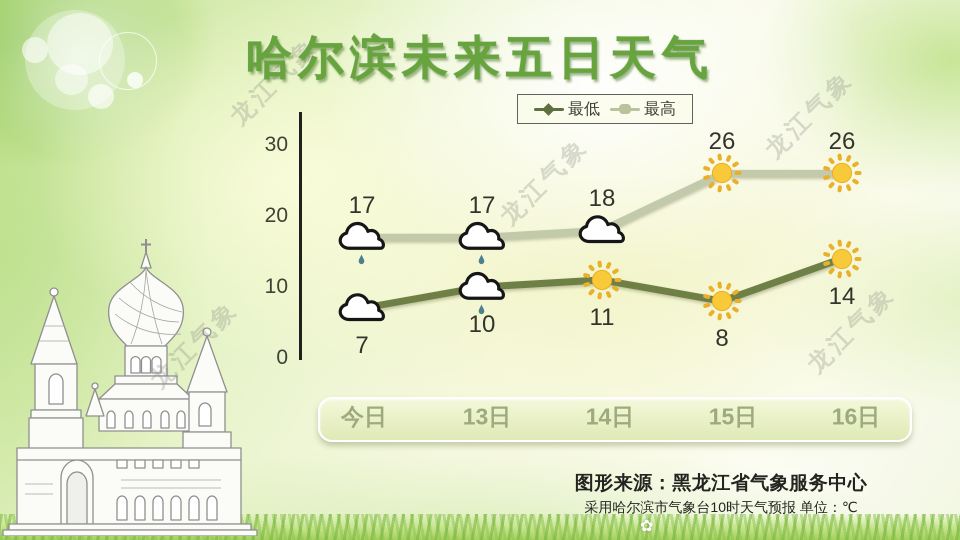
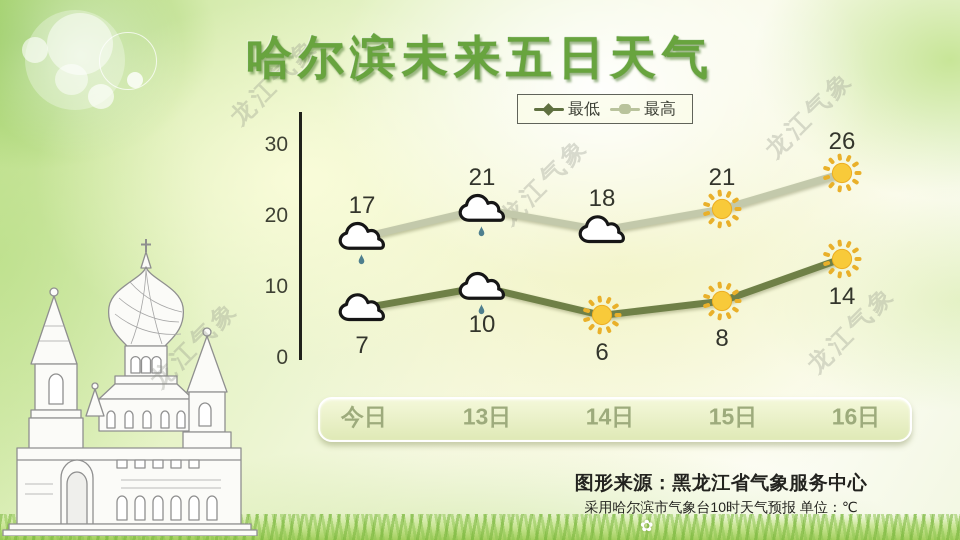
最高/13日: 17 -> 21
最低/14日: 11 -> 6
最高/15日: 26 -> 21
